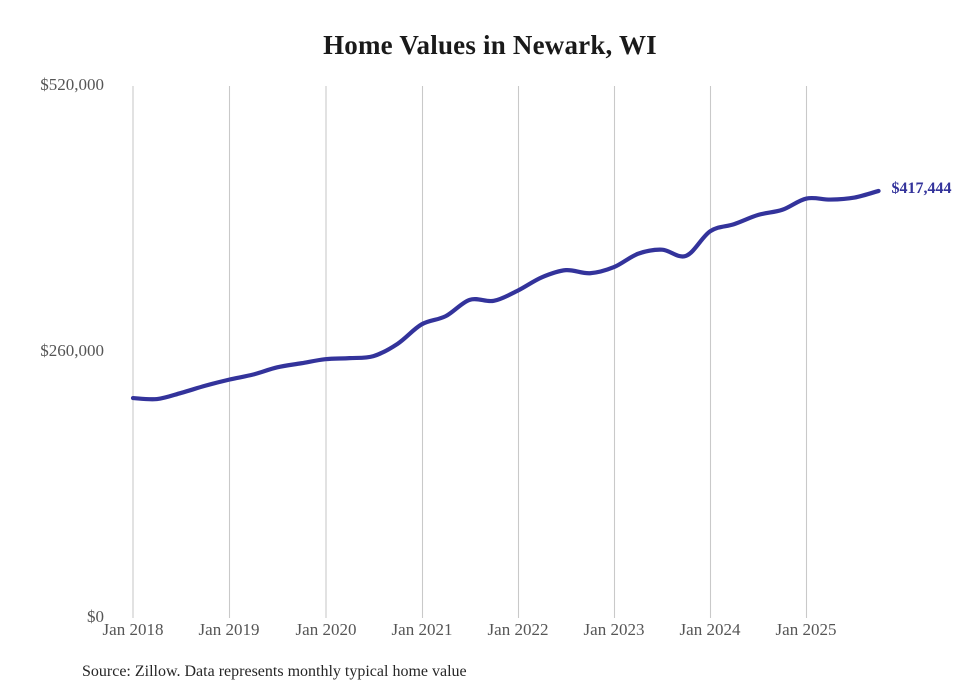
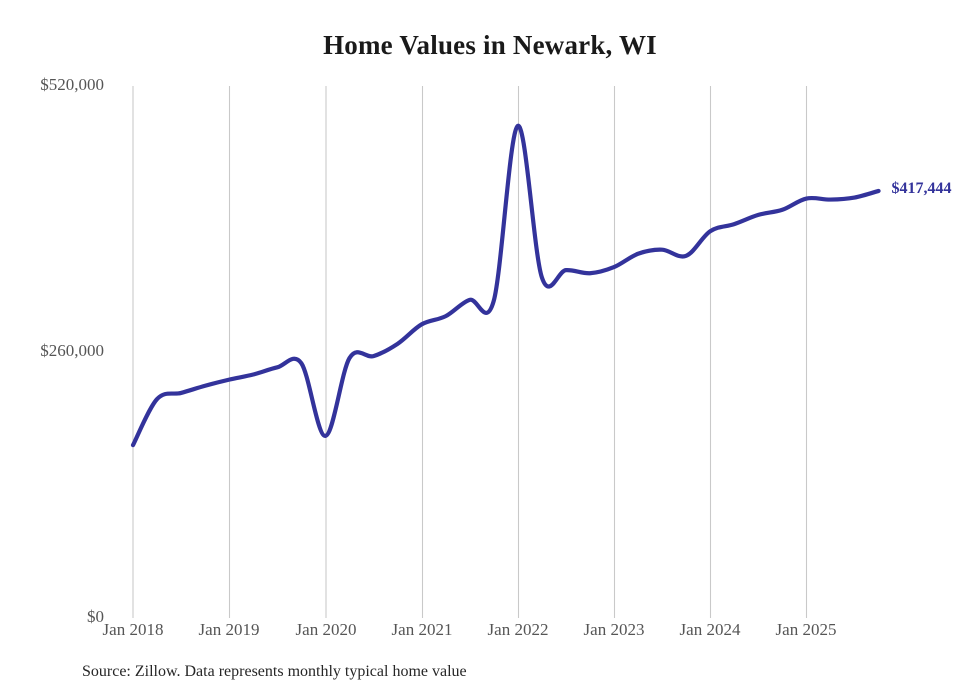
Jan 2018: $215000 -> $169000
Jan 2020: $253000 -> $178000
Jan 2022: $320000 -> $481000
